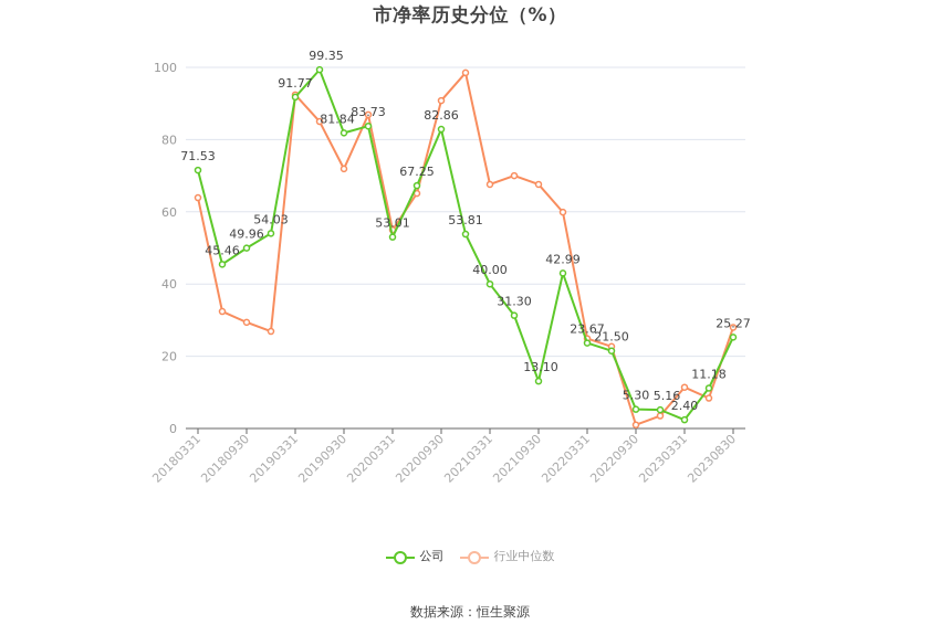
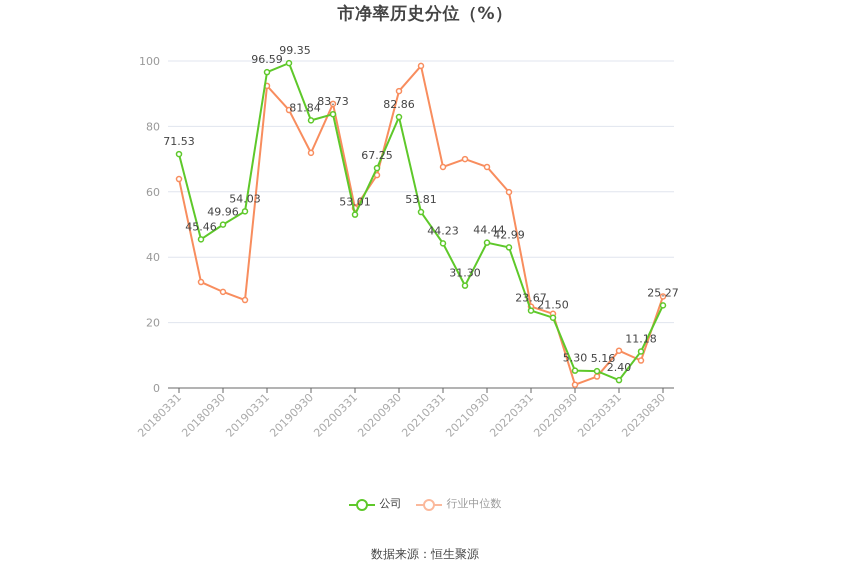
公司/20190331: 91.77 -> 96.59
公司/20210331: 40.00 -> 44.23
公司/20210930: 13.10 -> 44.44
